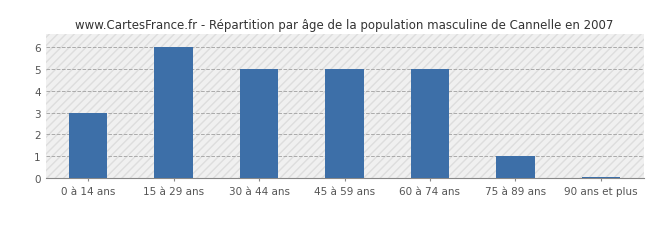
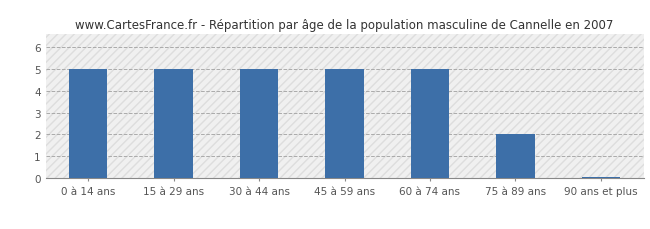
0 à 14 ans: 3.00 -> 5.00
15 à 29 ans: 6.00 -> 5.00
75 à 89 ans: 1.00 -> 2.00
